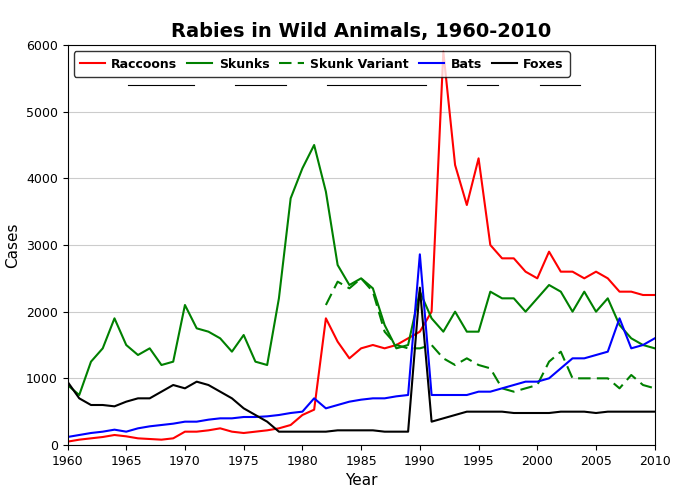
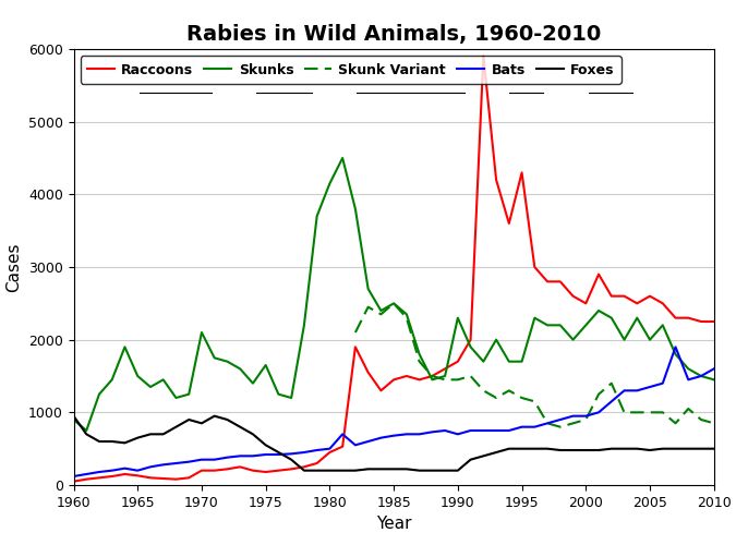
Bats/1990: 2860 -> 700
Foxes/1990: 2360 -> 200
